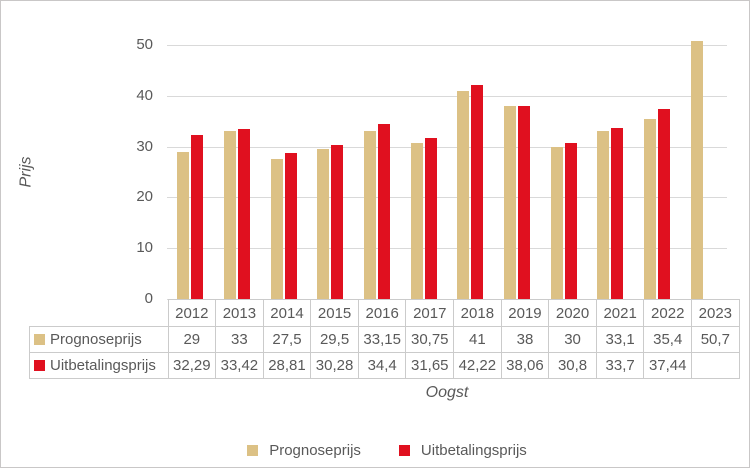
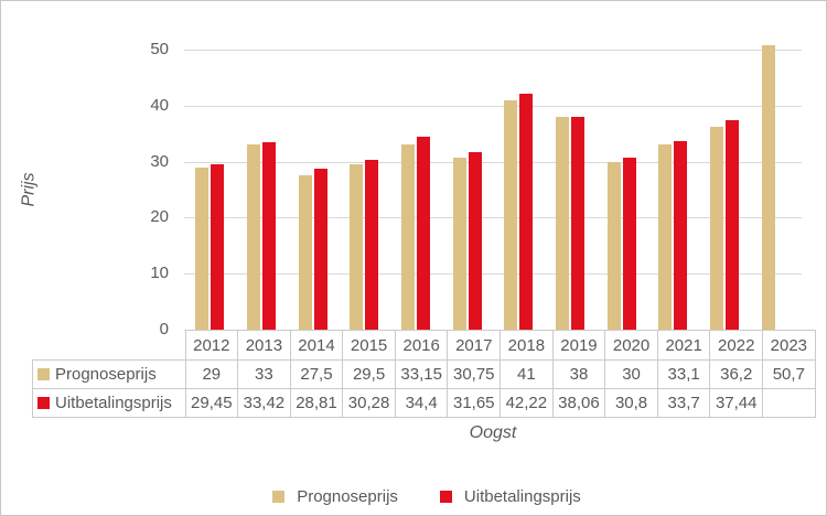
Uitbetalingsprijs/2012: 32,29 -> 29,45
Prognoseprijs/2022: 35,4 -> 36,2
